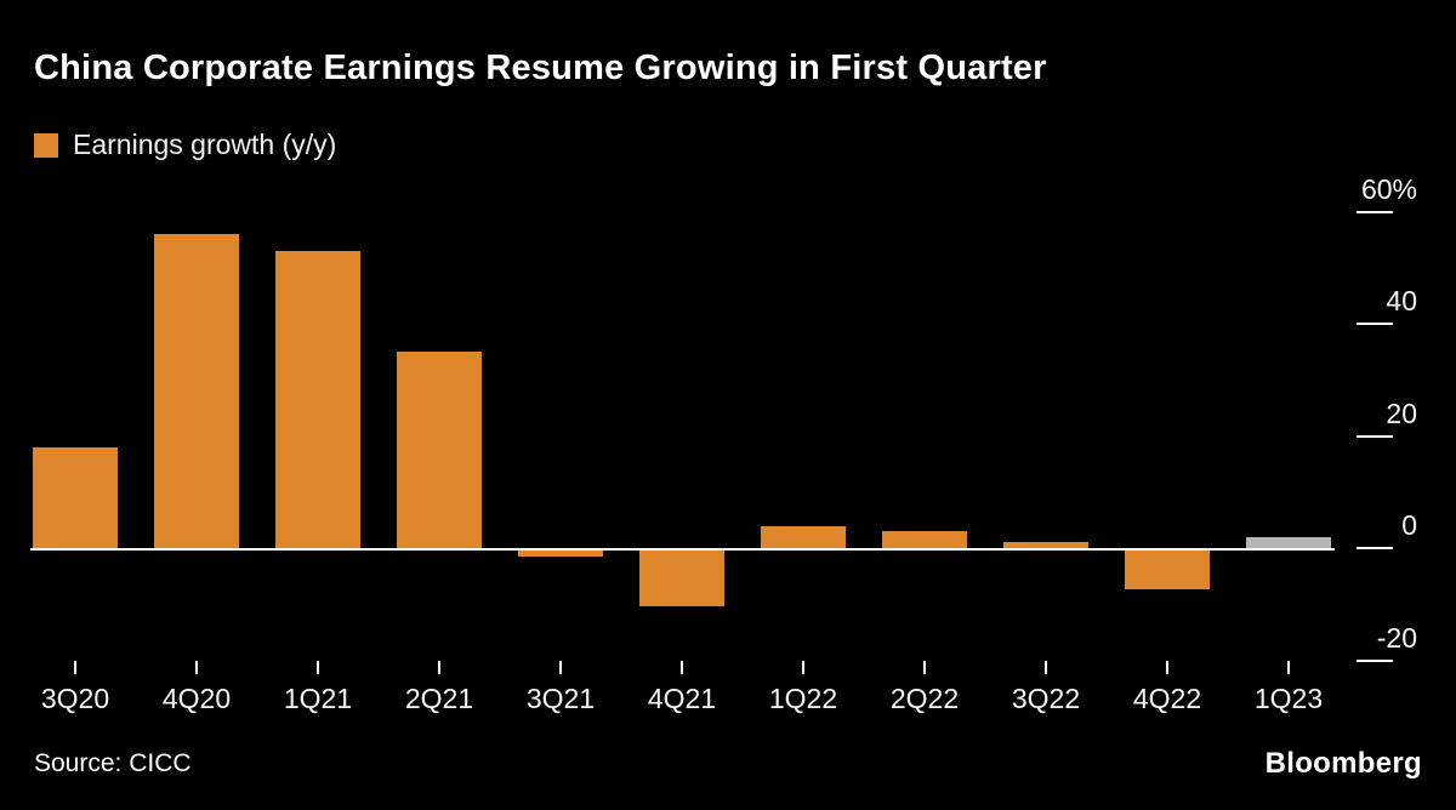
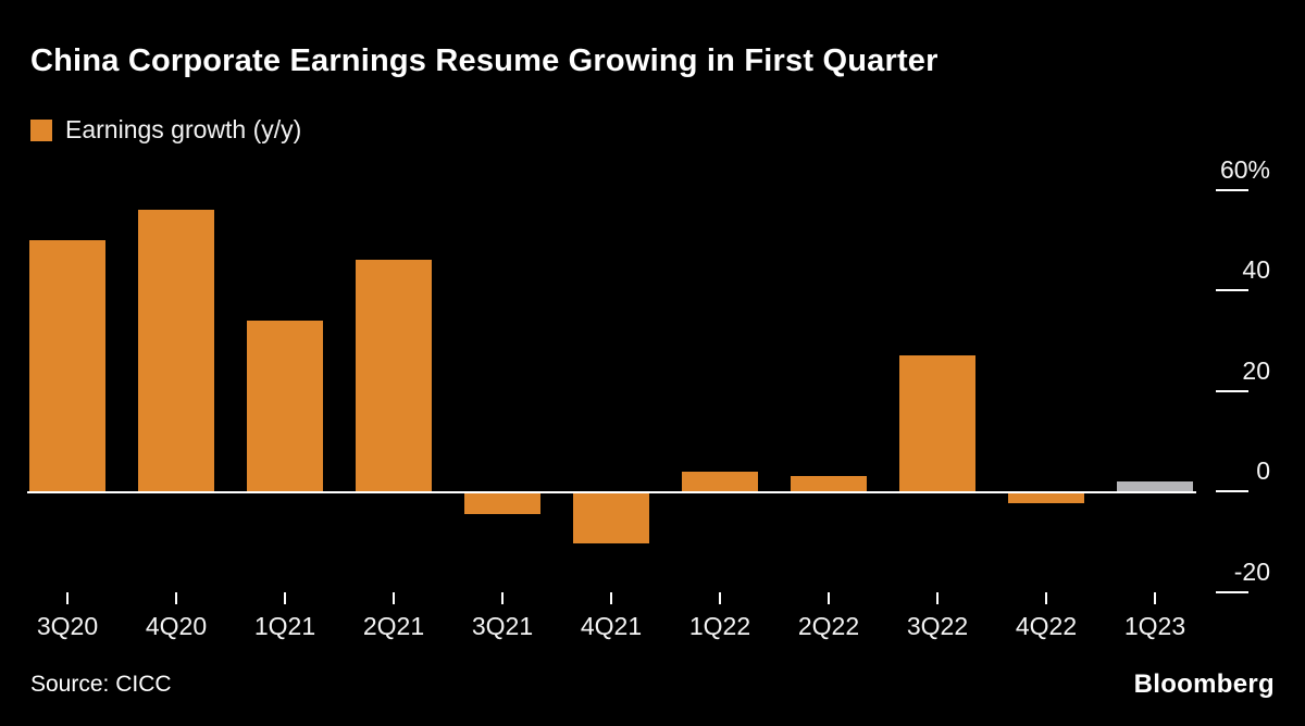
3Q20: 18% -> 50%
1Q21: 53% -> 34%
2Q21: 35% -> 46%
3Q21: -1% -> -4%
3Q22: 1% -> 27%
4Q22: -7% -> -2%
